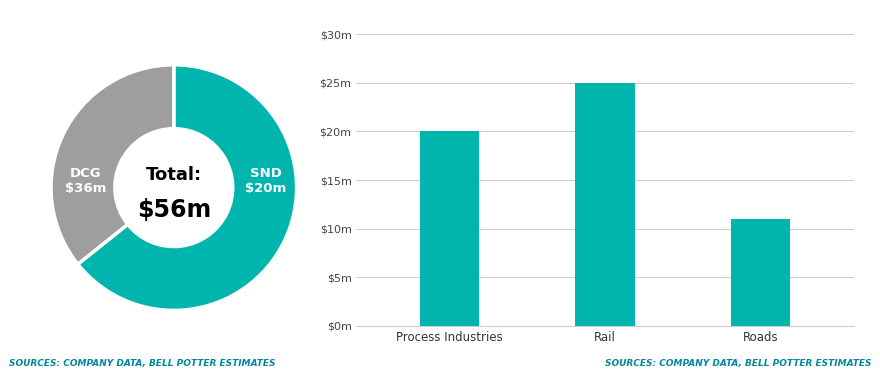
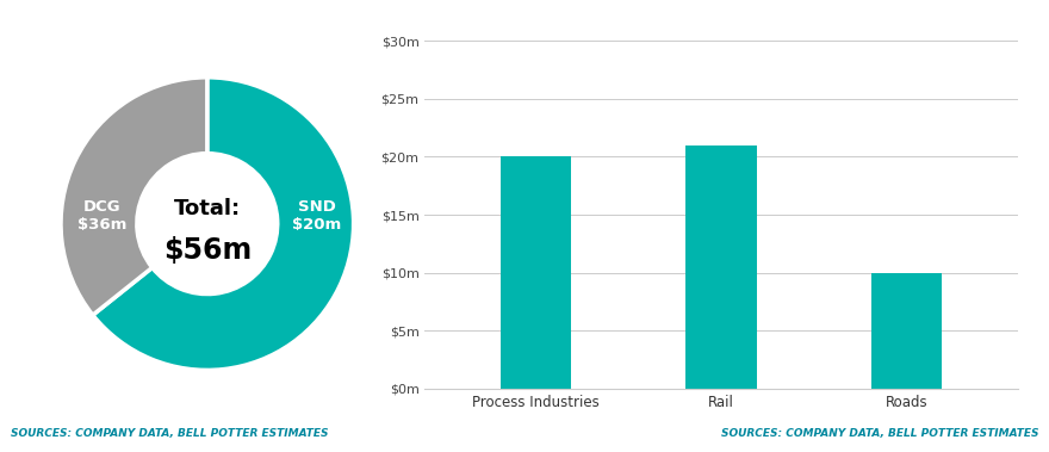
Rail: $25m -> $21m
Roads: $11m -> $10m
